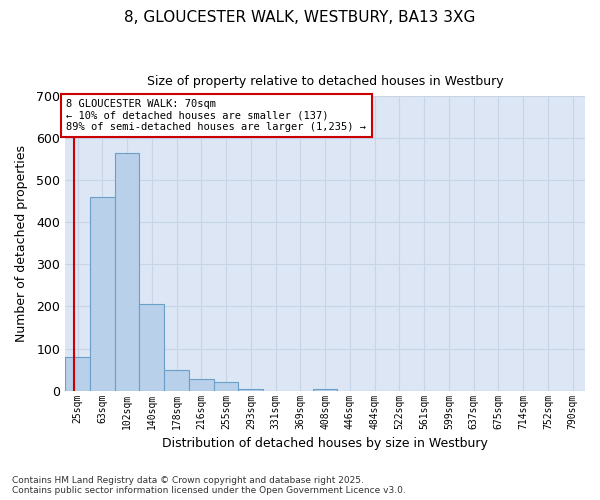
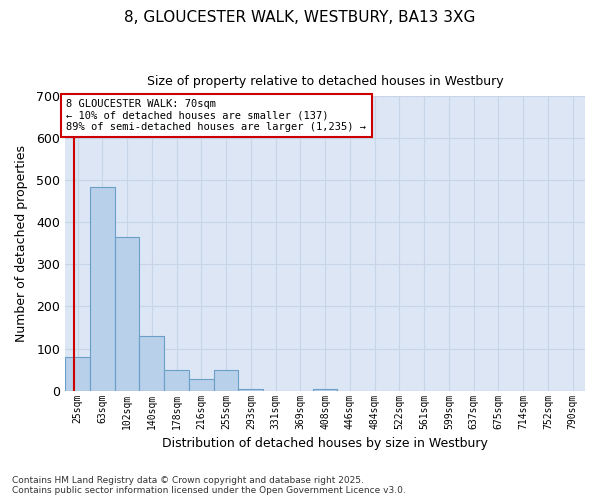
63sqm: 460 -> 485
102sqm: 565 -> 365
140sqm: 205 -> 130
255sqm: 20 -> 50
